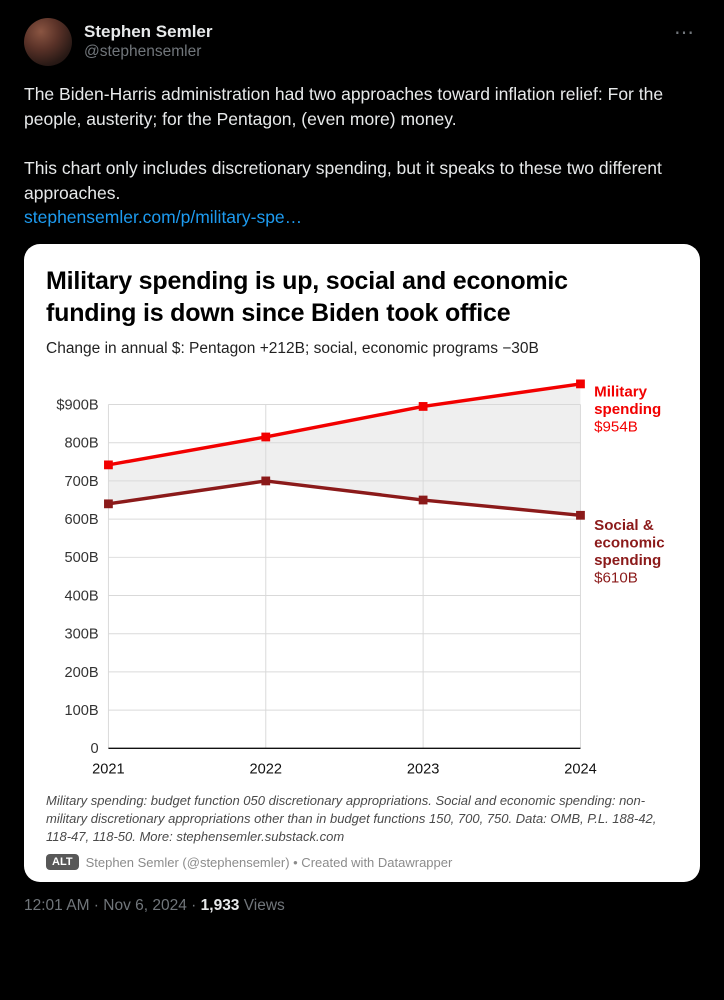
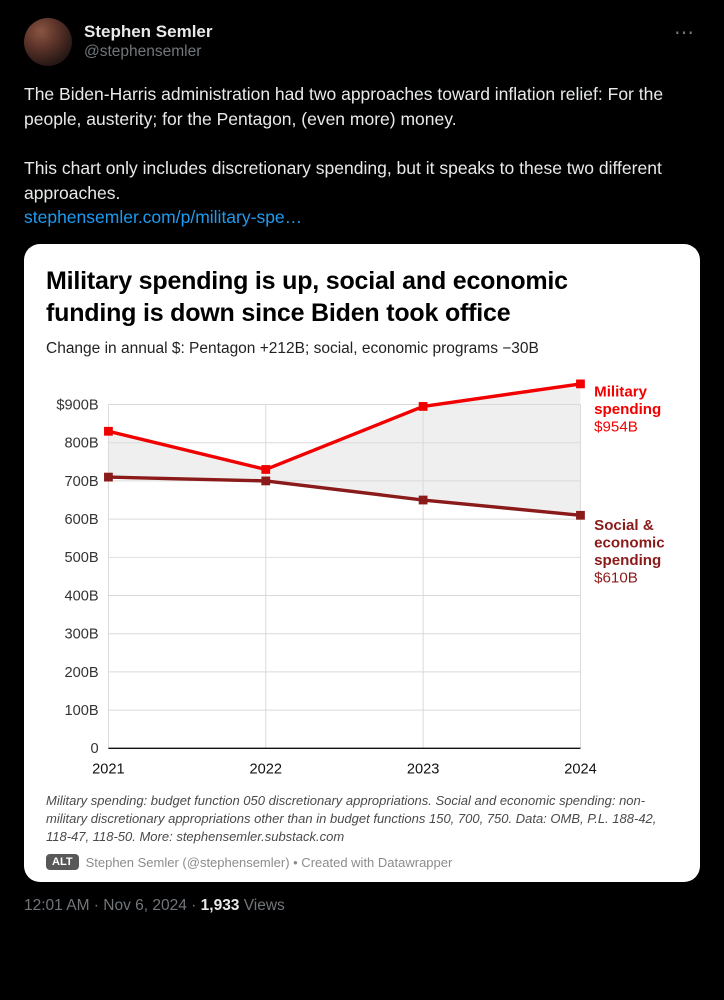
Military spending/2021: $740B -> $830B
Social & economic spending/2021: $640B -> $710B
Military spending/2022: $820B -> $730B
